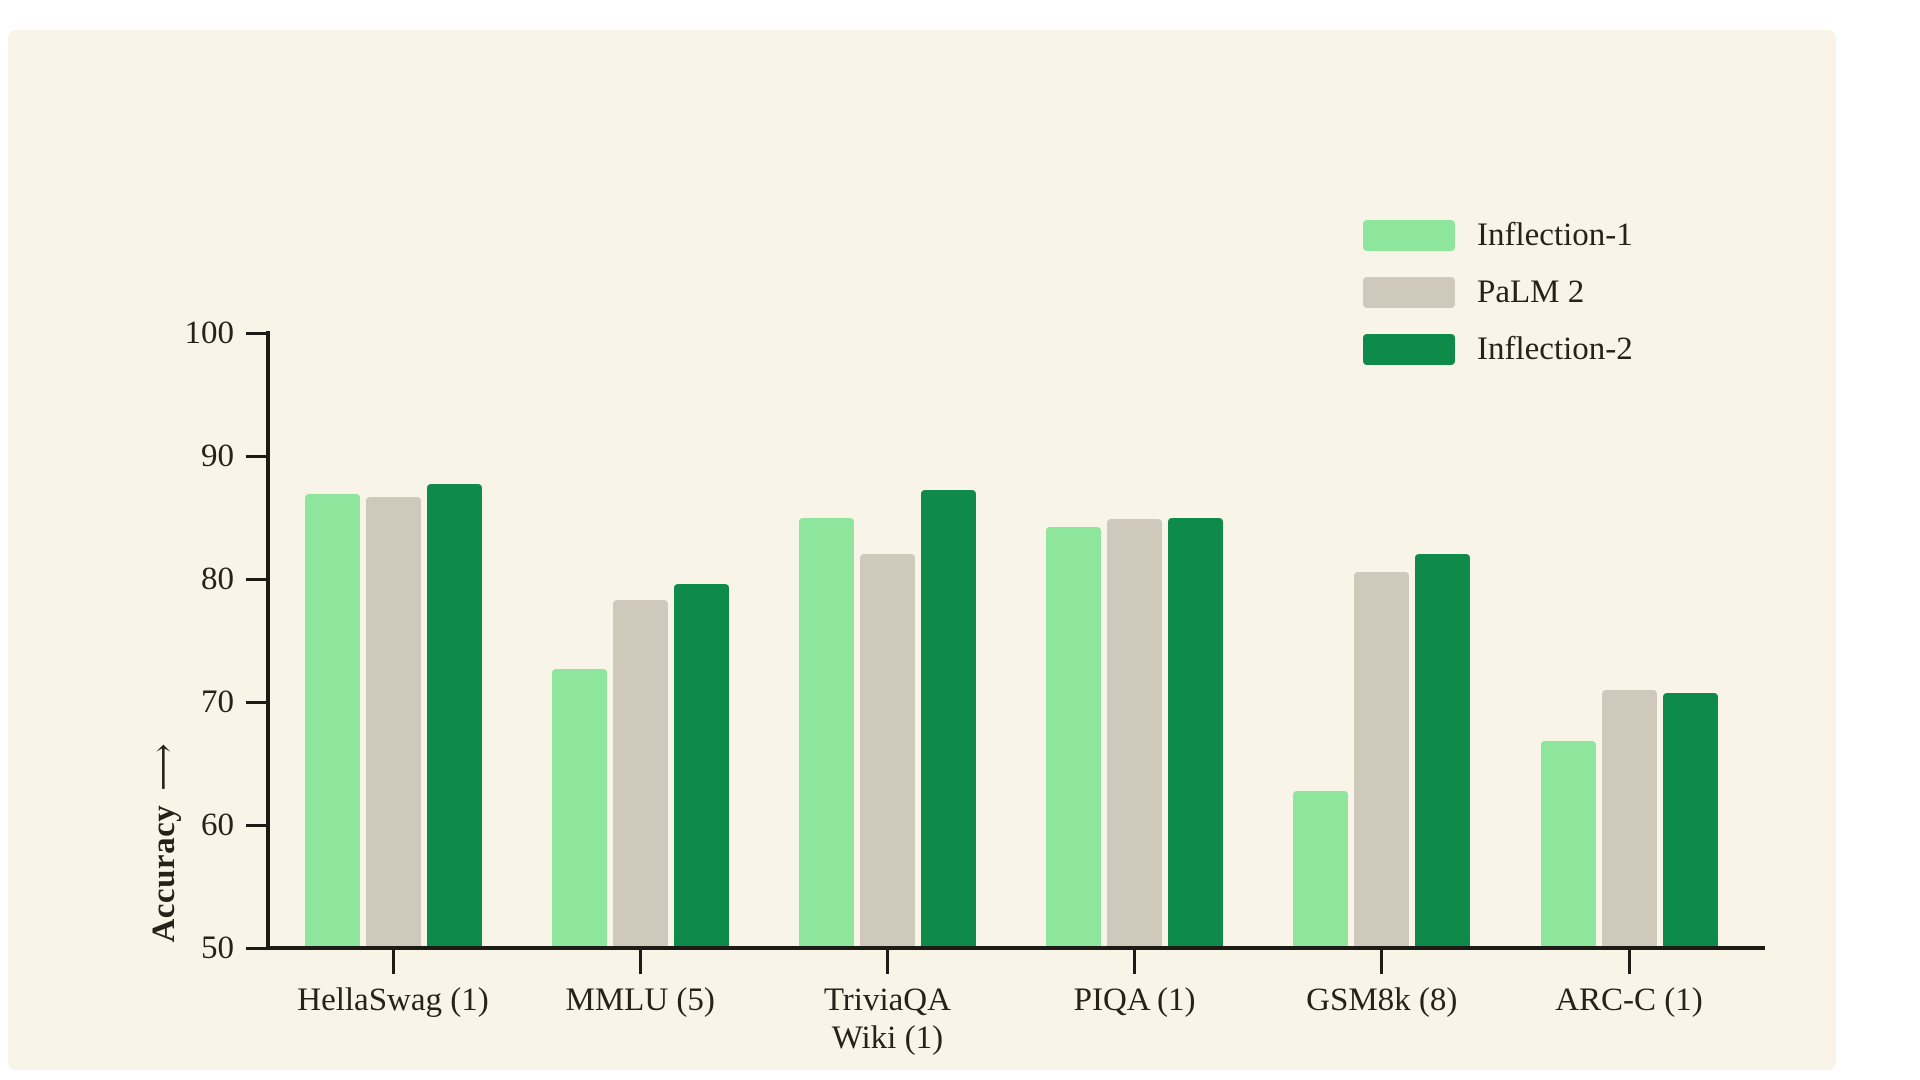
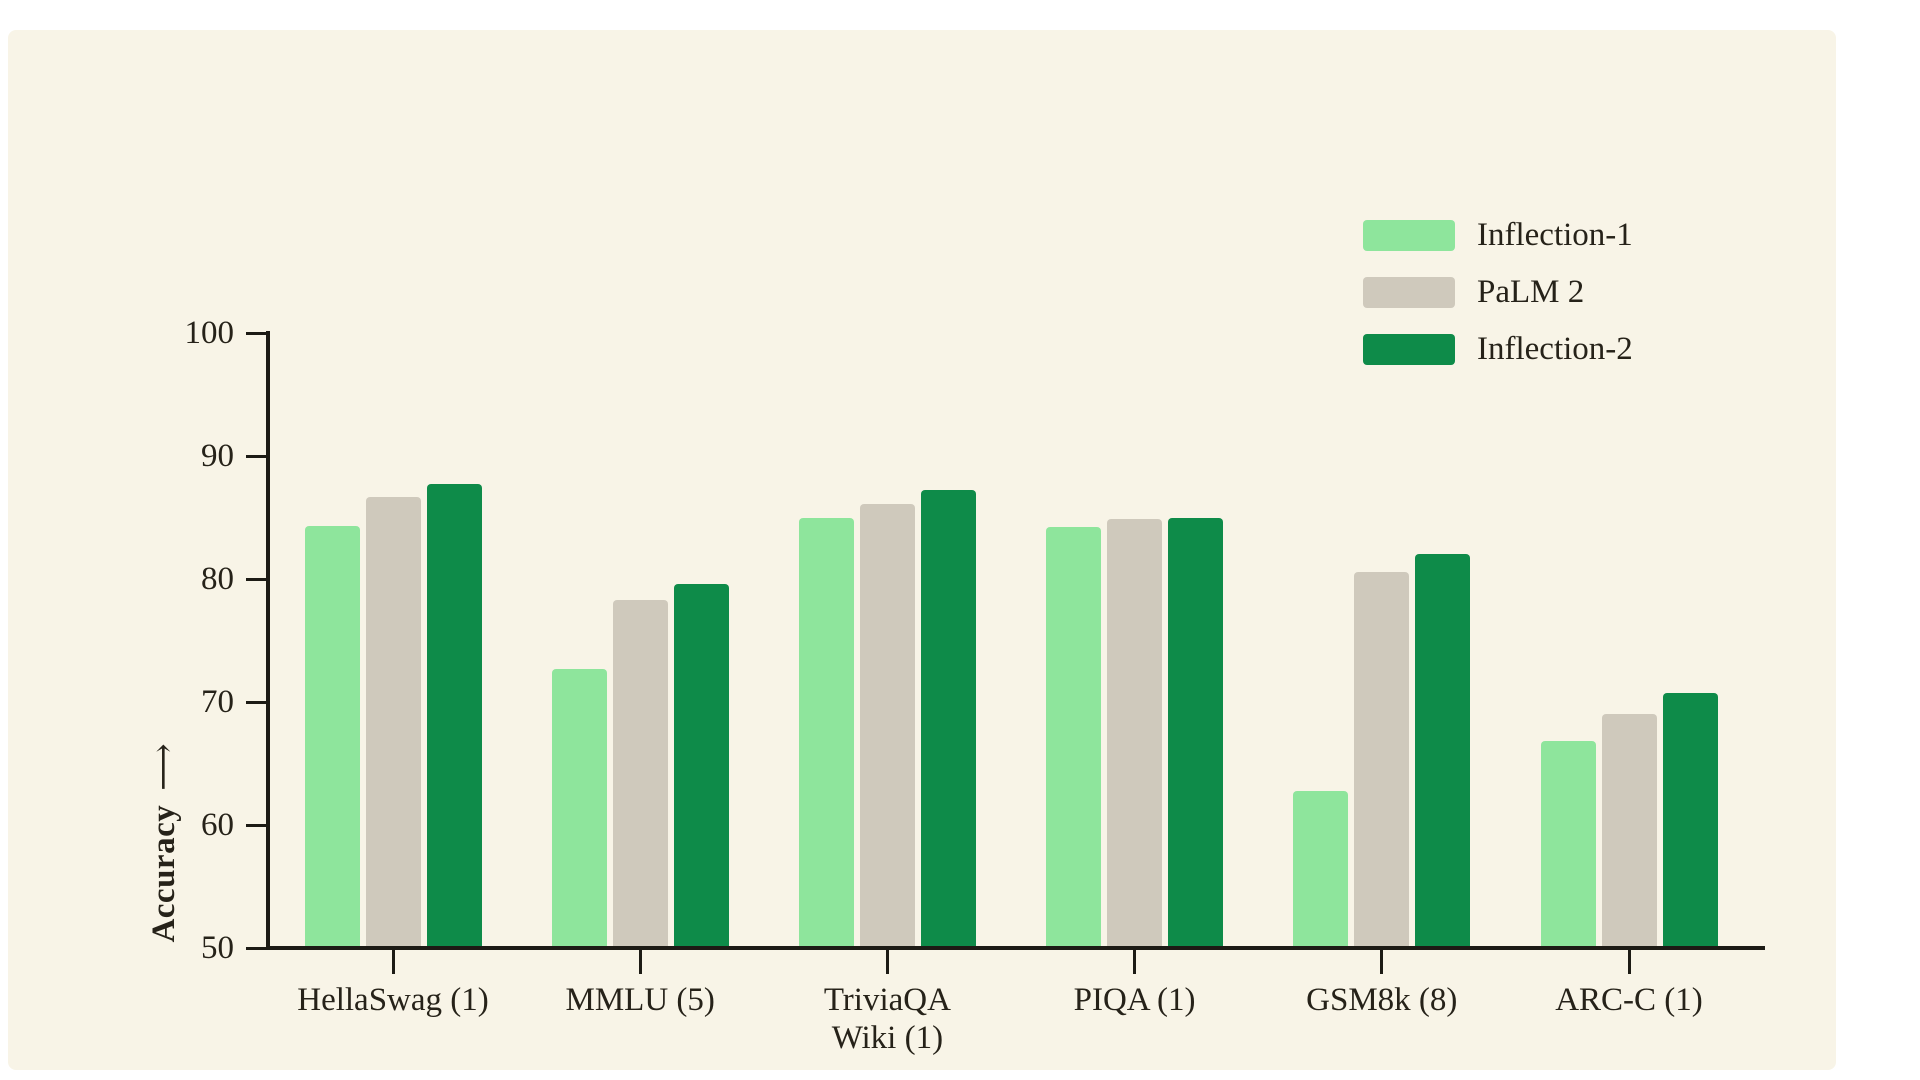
Inflection-1/HellaSwag (1): 86.9 -> 84.3
PaLM 2/TriviaQA Wiki (1): 82.0 -> 86.1
PaLM 2/ARC-C (1): 71.0 -> 69.0
